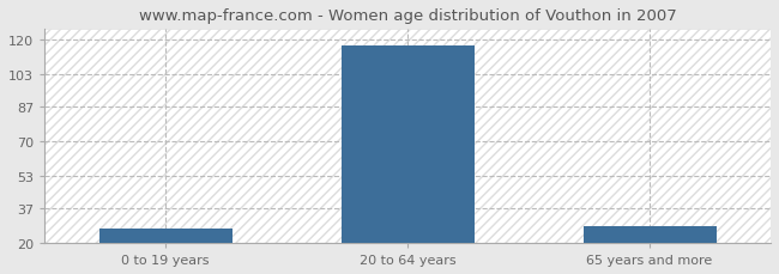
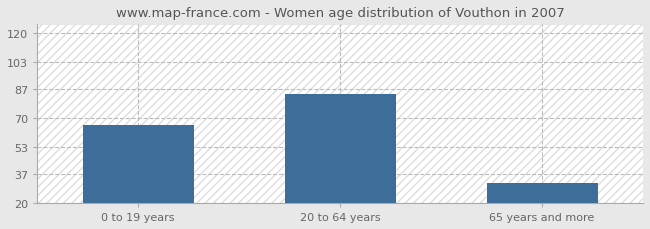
0 to 19 years: 27 -> 66
20 to 64 years: 117 -> 84
65 years and more: 28 -> 32
